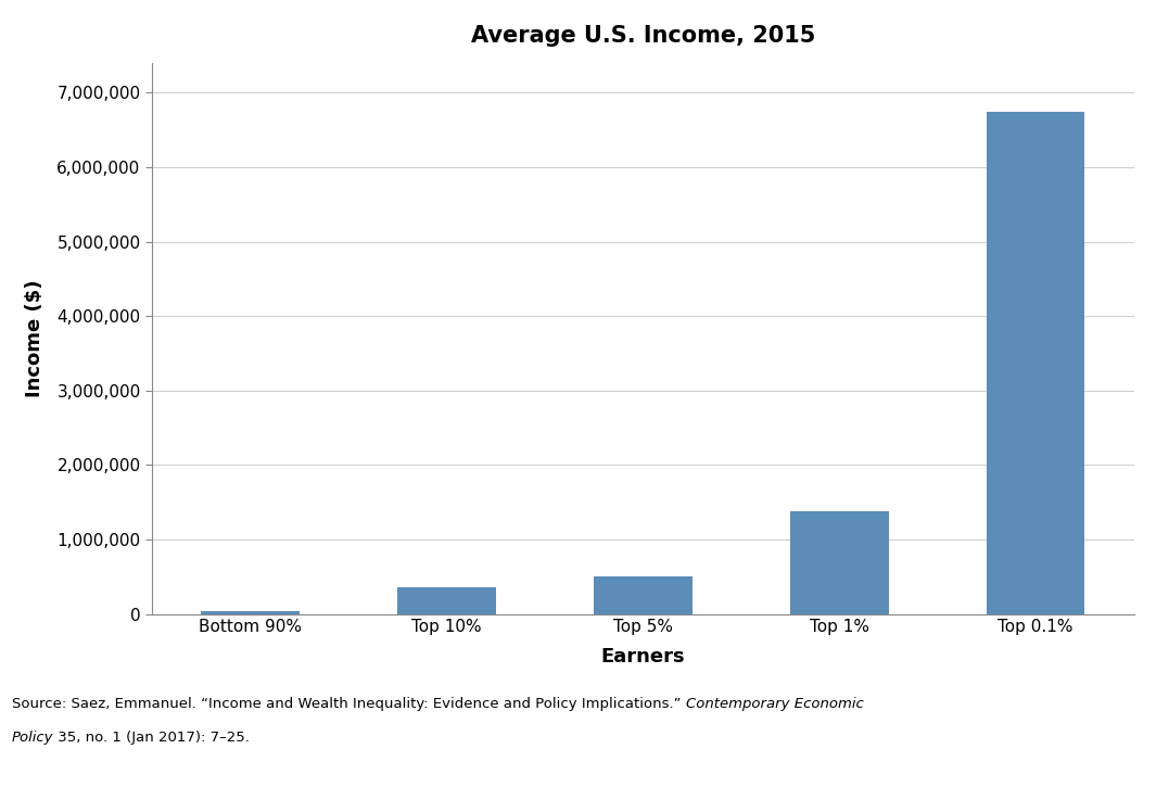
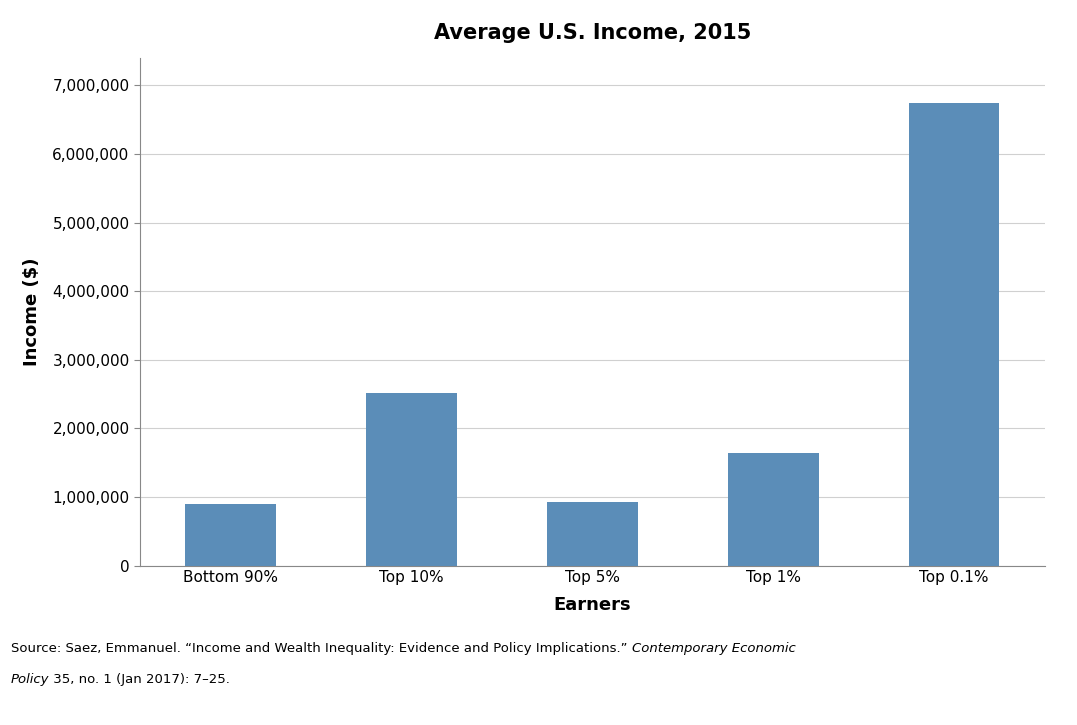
Bottom 90%: 40,000 -> 900,000
Top 10%: 350,000 -> 2,520,000
Top 5%: 500,000 -> 920,000
Top 1%: 1,380,000 -> 1,640,000
